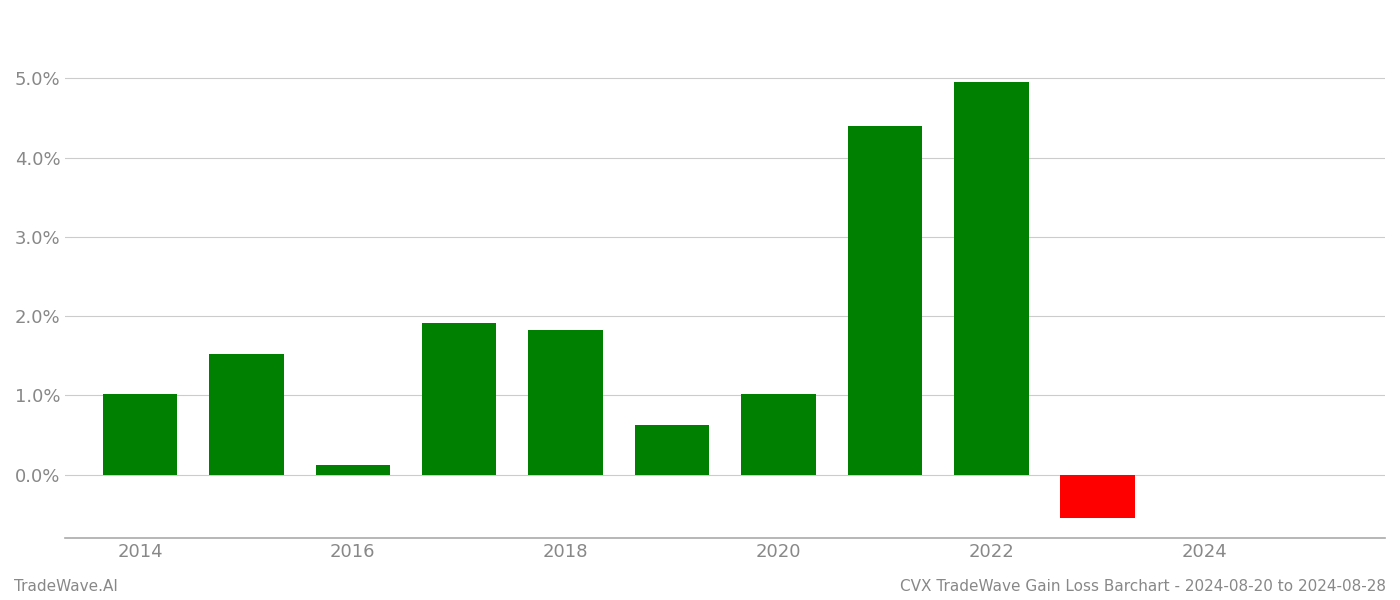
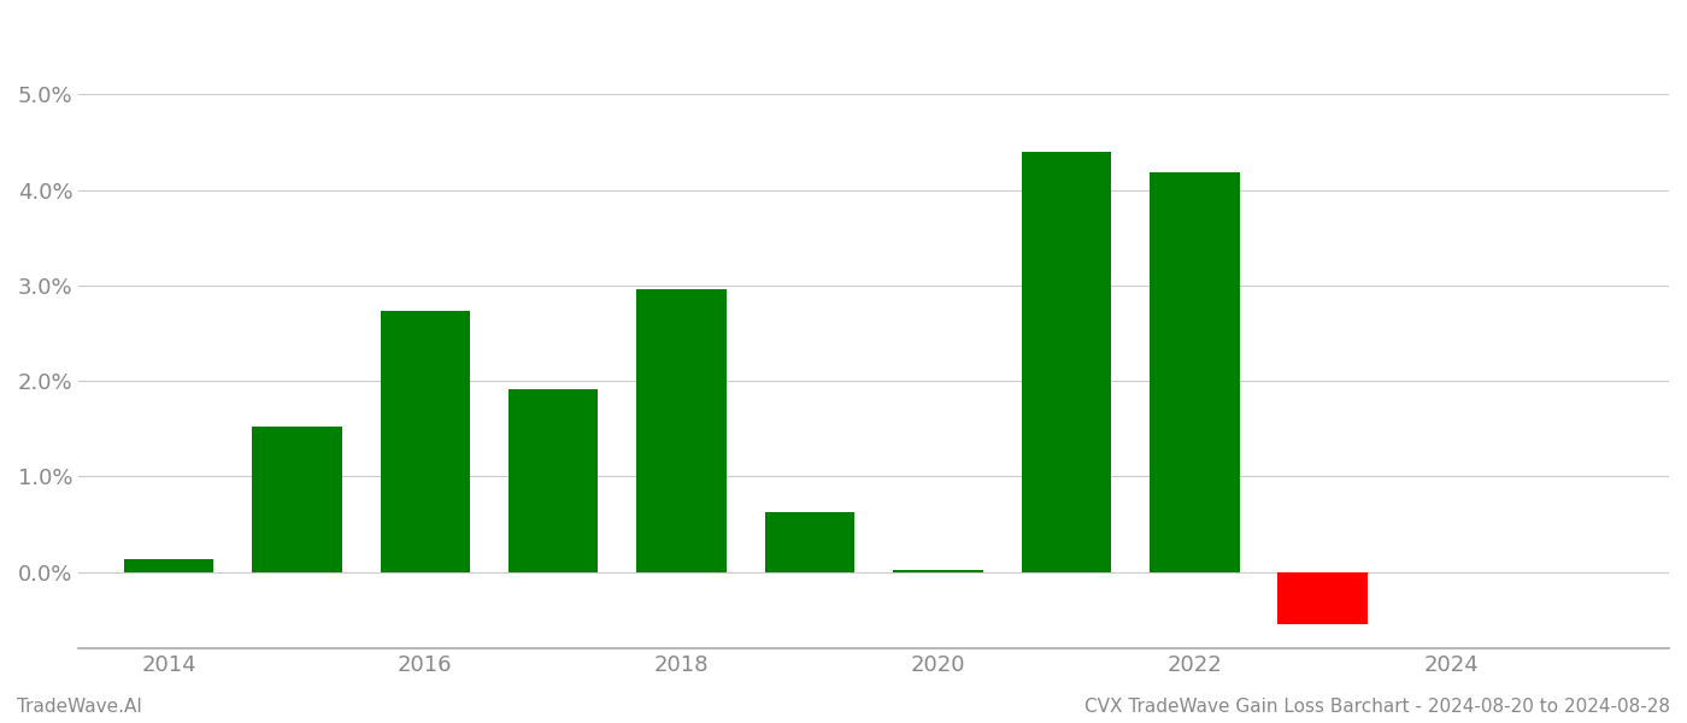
2014: 1.02% -> 0.14%
2016: 0.12% -> 2.74%
2018: 1.83% -> 2.96%
2020: 1.02% -> 0.02%
2022: 4.95% -> 4.18%
